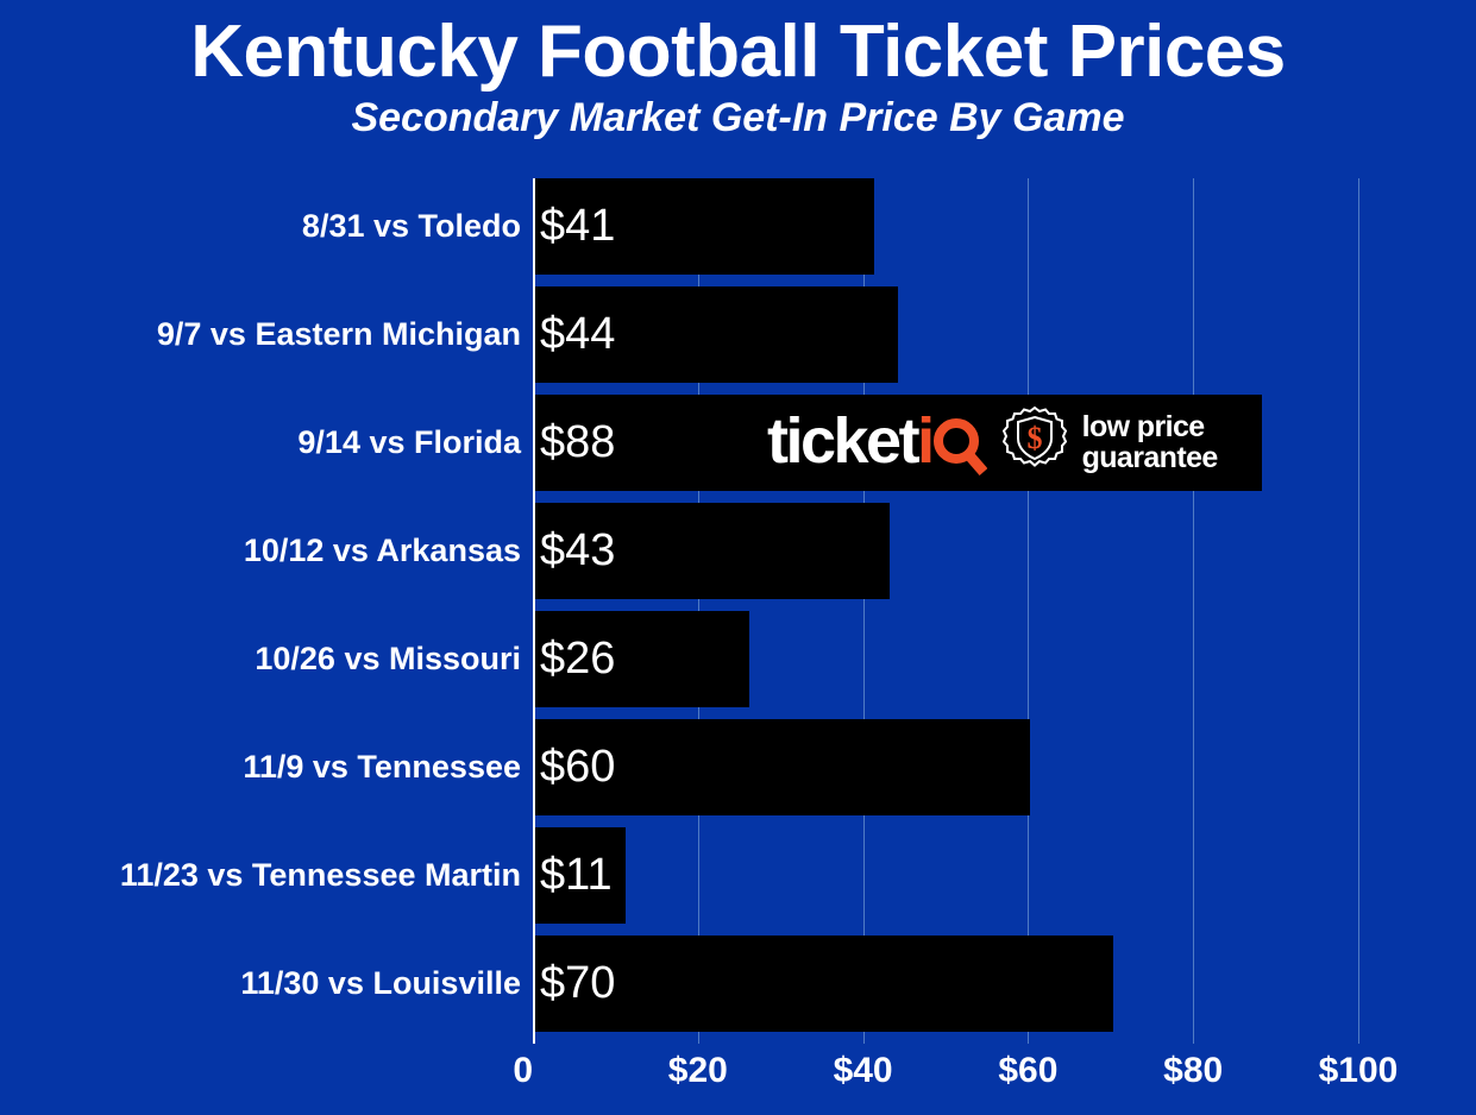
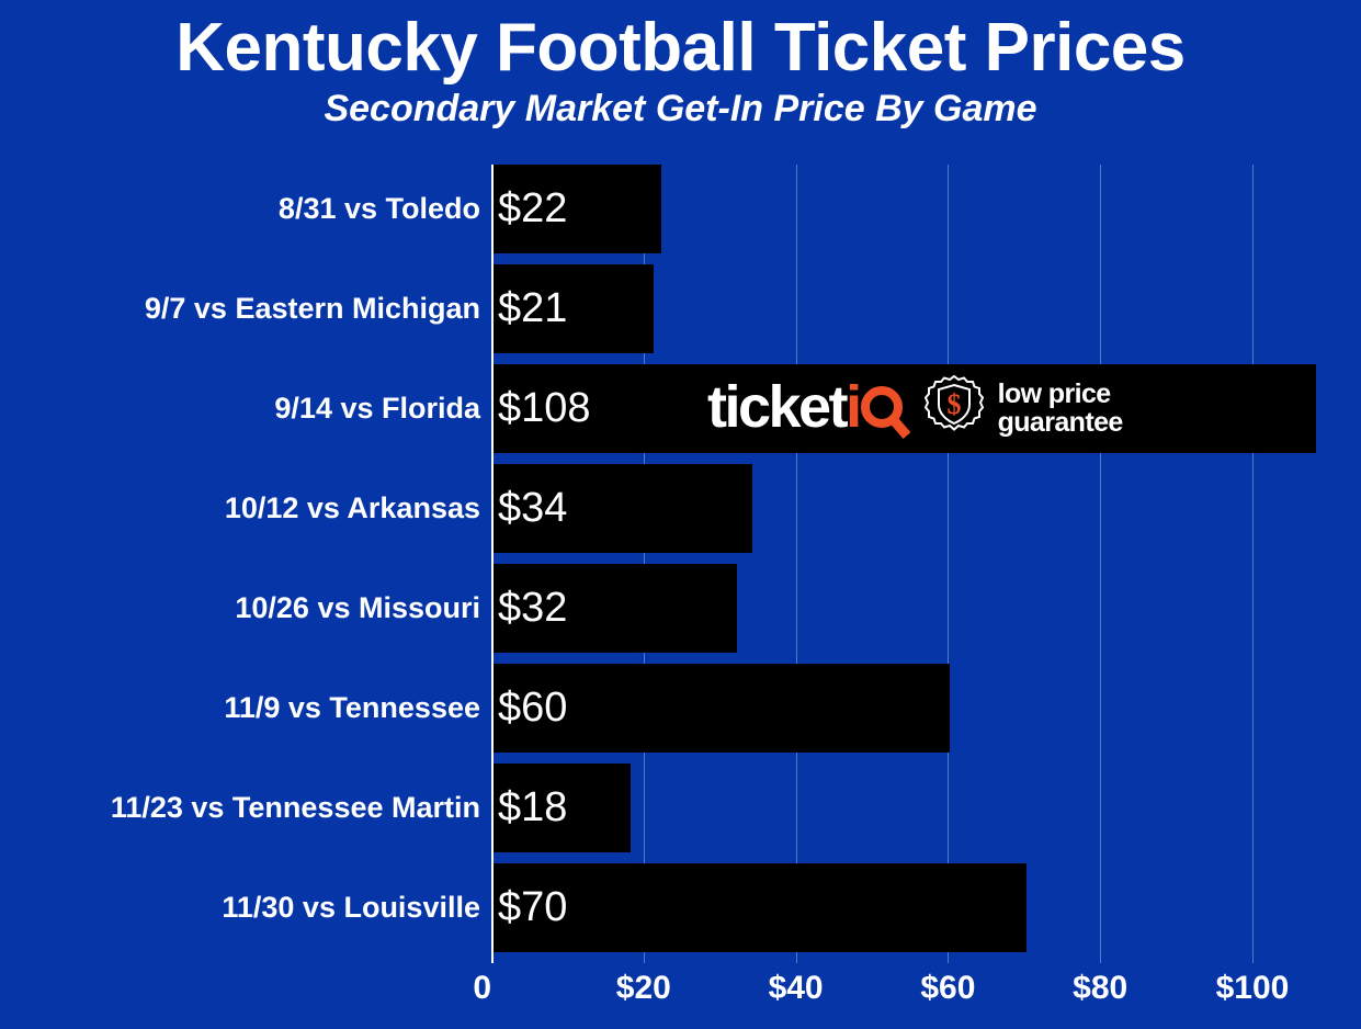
8/31 vs Toledo: $41 -> $22
9/7 vs Eastern Michigan: $44 -> $21
9/14 vs Florida: $88 -> $108
10/12 vs Arkansas: $43 -> $34
10/26 vs Missouri: $26 -> $32
11/23 vs Tennessee Martin: $11 -> $18
